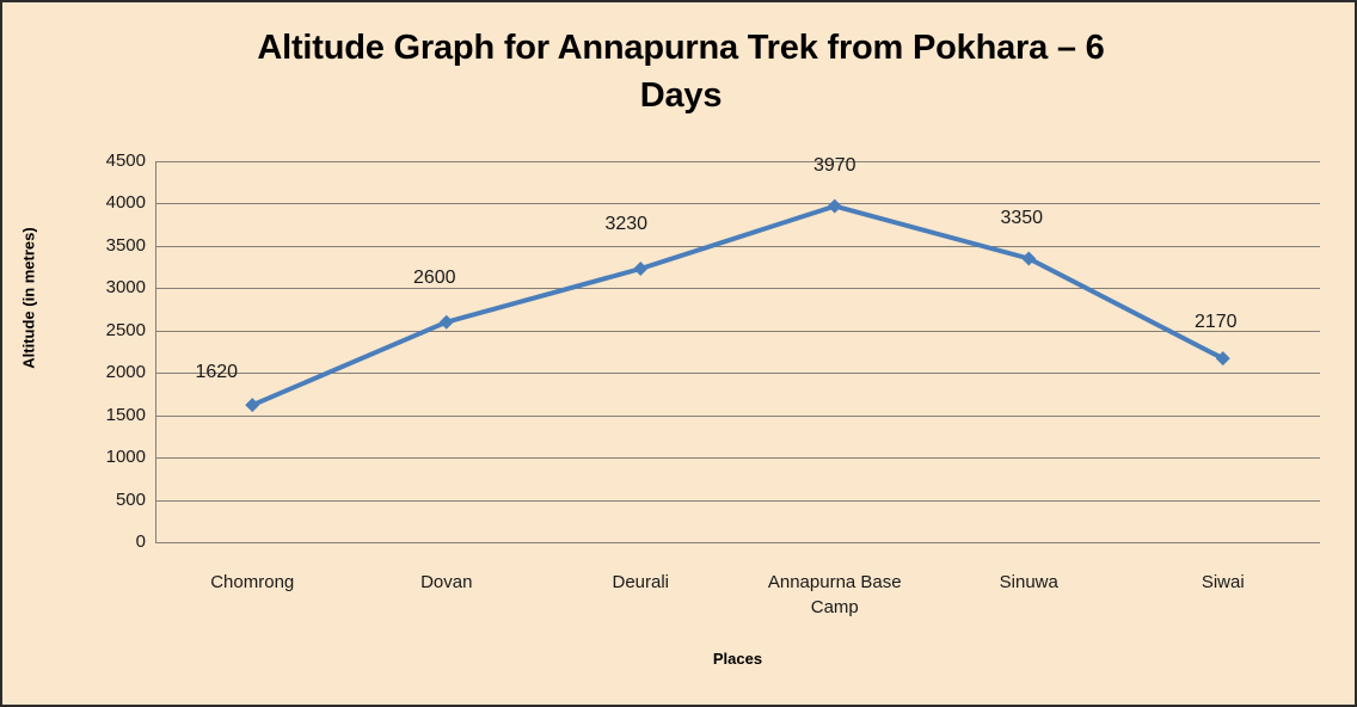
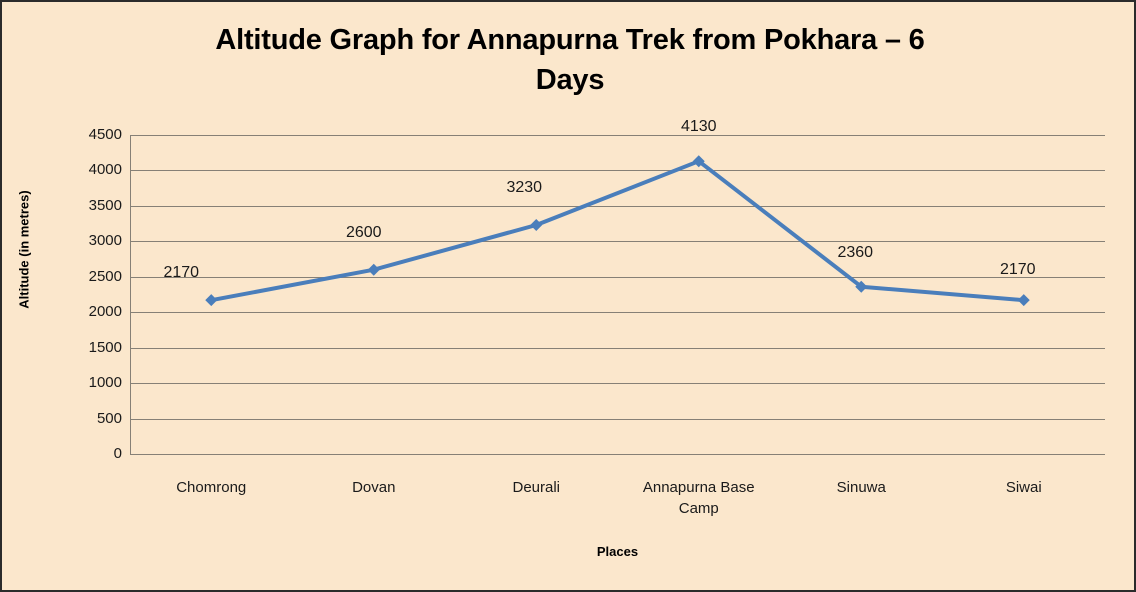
Chomrong: 1620 -> 2170
Annapurna Base Camp: 3970 -> 4130
Sinuwa: 3350 -> 2360
